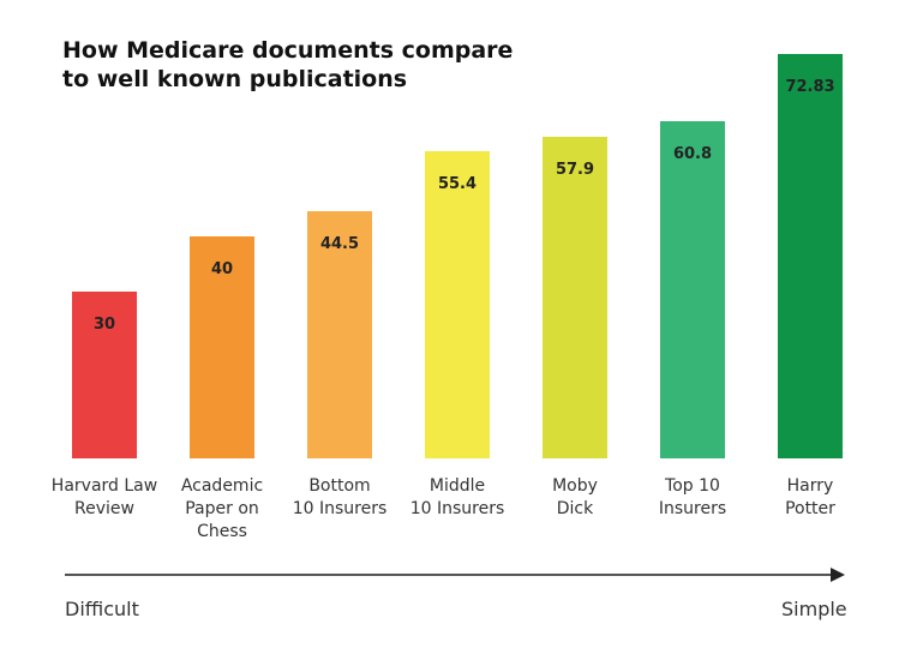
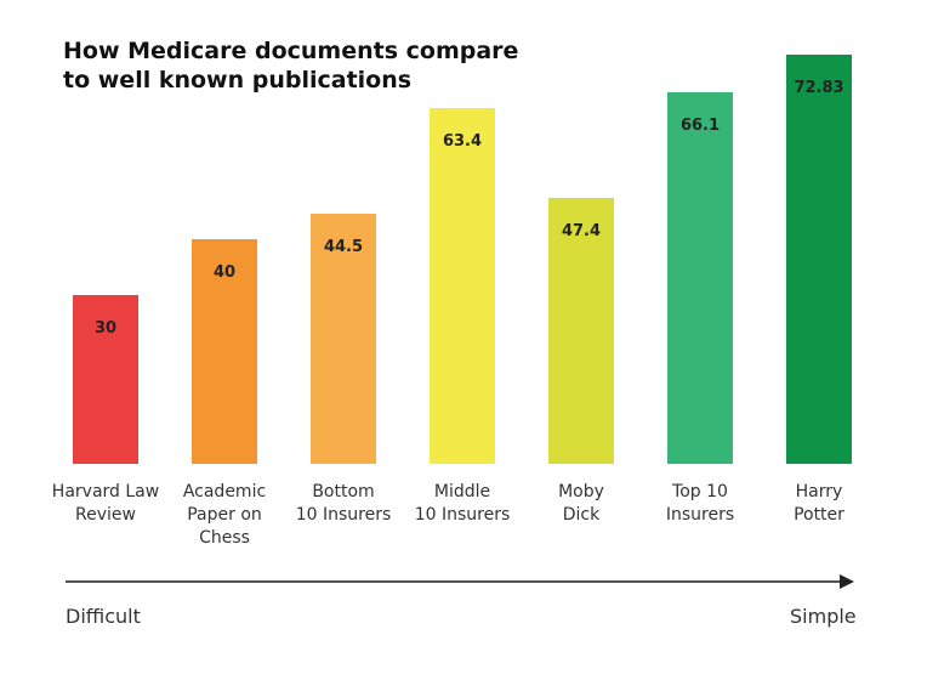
Middle 10 Insurers: 55.4 -> 63.4
Moby Dick: 57.9 -> 47.4
Top 10 Insurers: 60.8 -> 66.1
